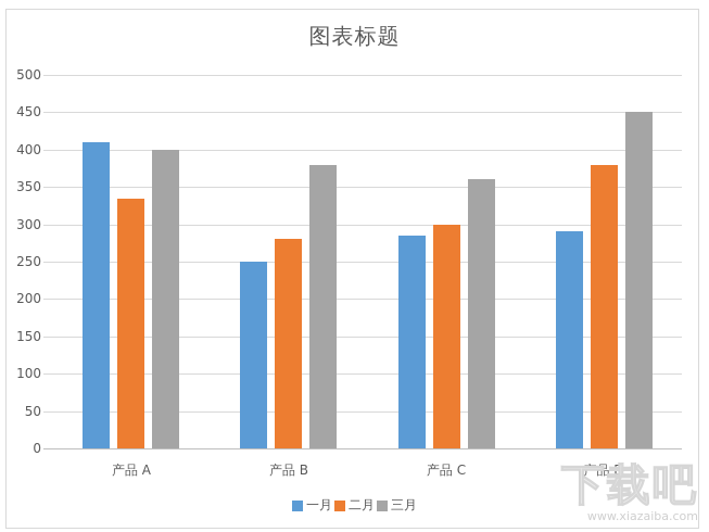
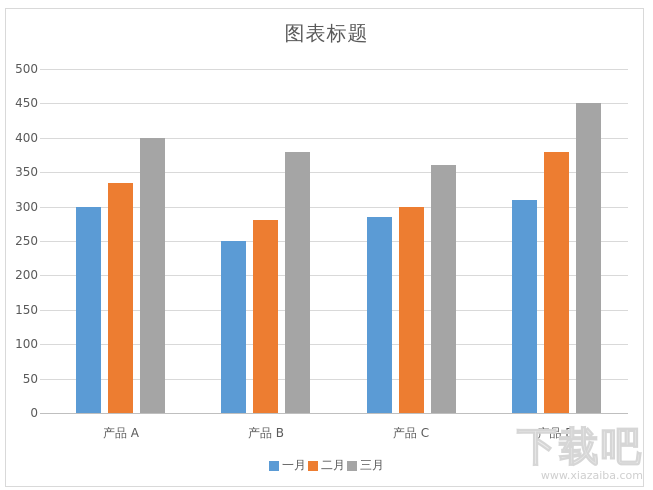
一月/产品 A: 410 -> 300
一月/产品 D: 290 -> 310
